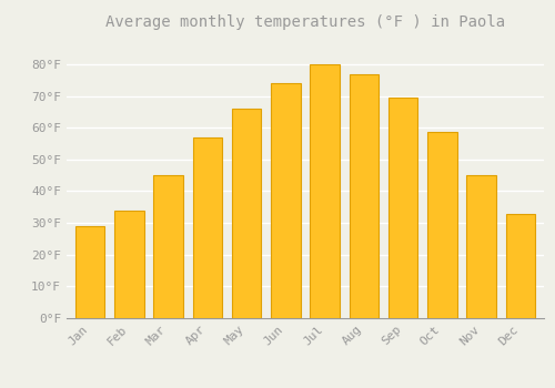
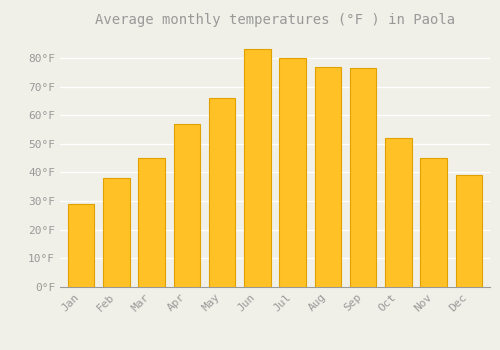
Feb: 34.0°F -> 38.0°F
Jun: 74.0°F -> 83.0°F
Sep: 69.5°F -> 76.5°F
Oct: 58.5°F -> 52.0°F
Dec: 33.0°F -> 39.0°F
